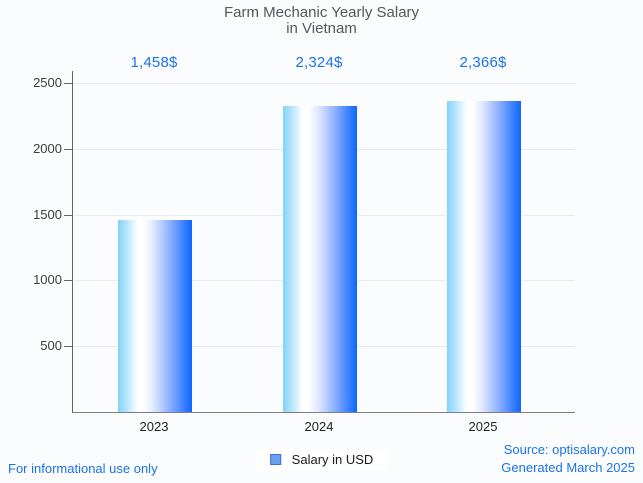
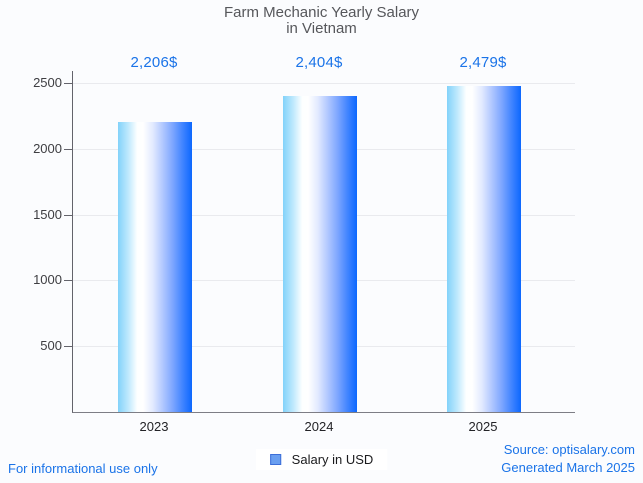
2023: 1,458 -> 2,206
2024: 2,324 -> 2,404
2025: 2,366 -> 2,479
